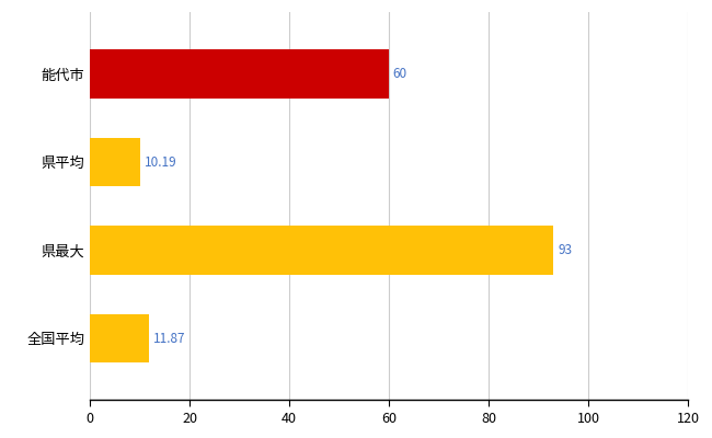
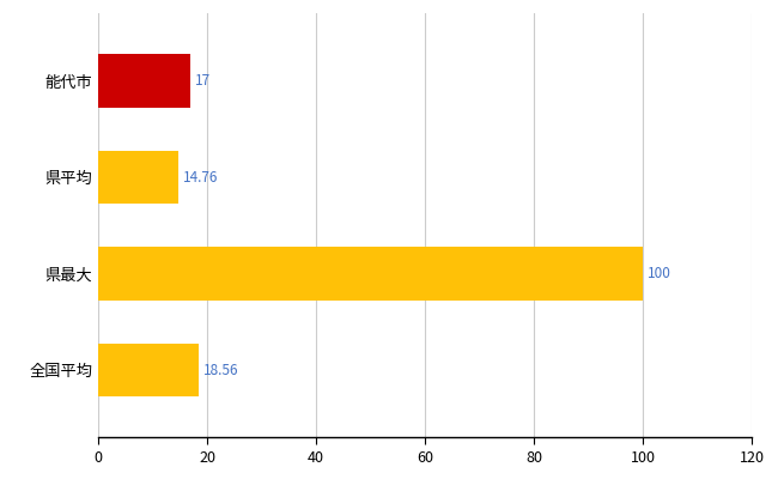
能代市: 60 -> 17
県平均: 10.19 -> 14.76
県最大: 93 -> 100
全国平均: 11.87 -> 18.56
